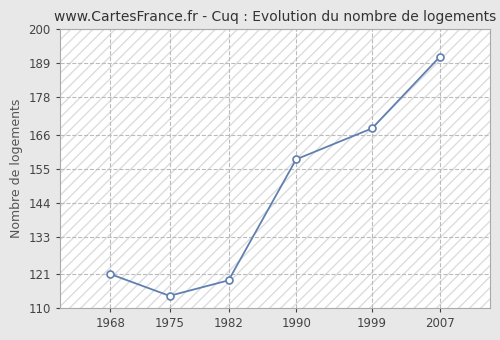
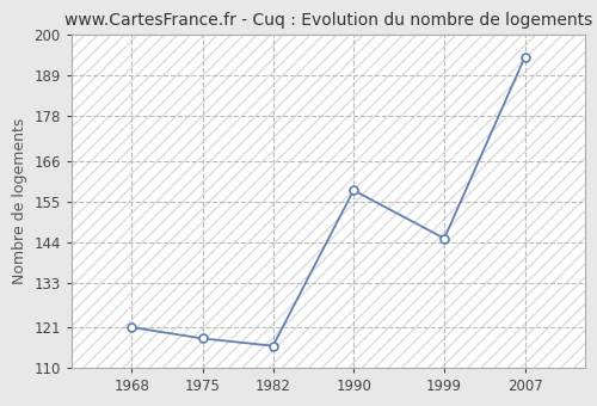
1975: 114 -> 118
1982: 119 -> 116
1999: 168 -> 145
2007: 191 -> 194
